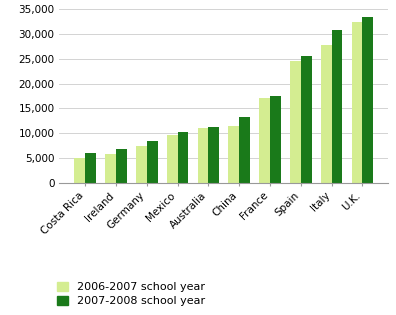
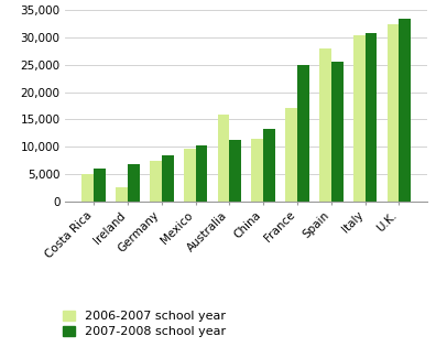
2006-2007 school year/Ireland: 5,800 -> 2,500
2006-2007 school year/Australia: 11,000 -> 16,000
2007-2008 school year/France: 17,500 -> 25,000
2006-2007 school year/Spain: 24,500 -> 28,000
2006-2007 school year/Italy: 27,800 -> 30,500
